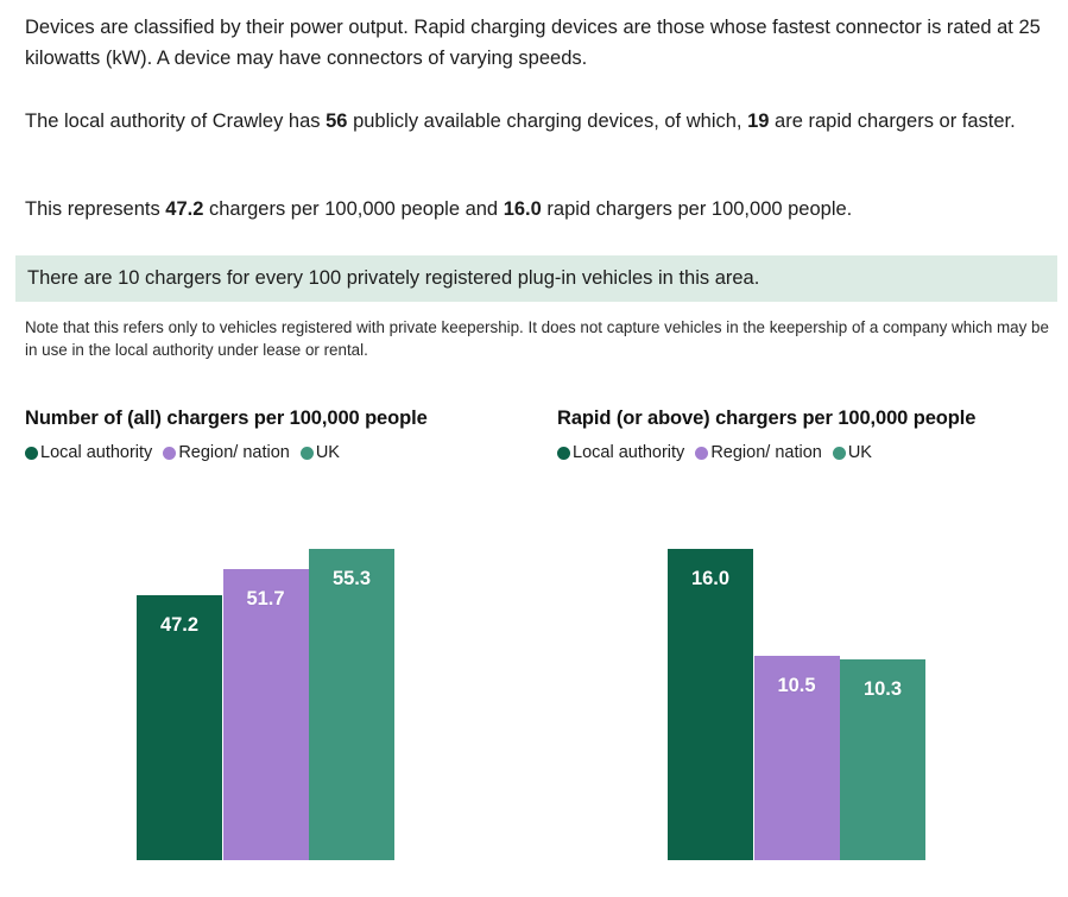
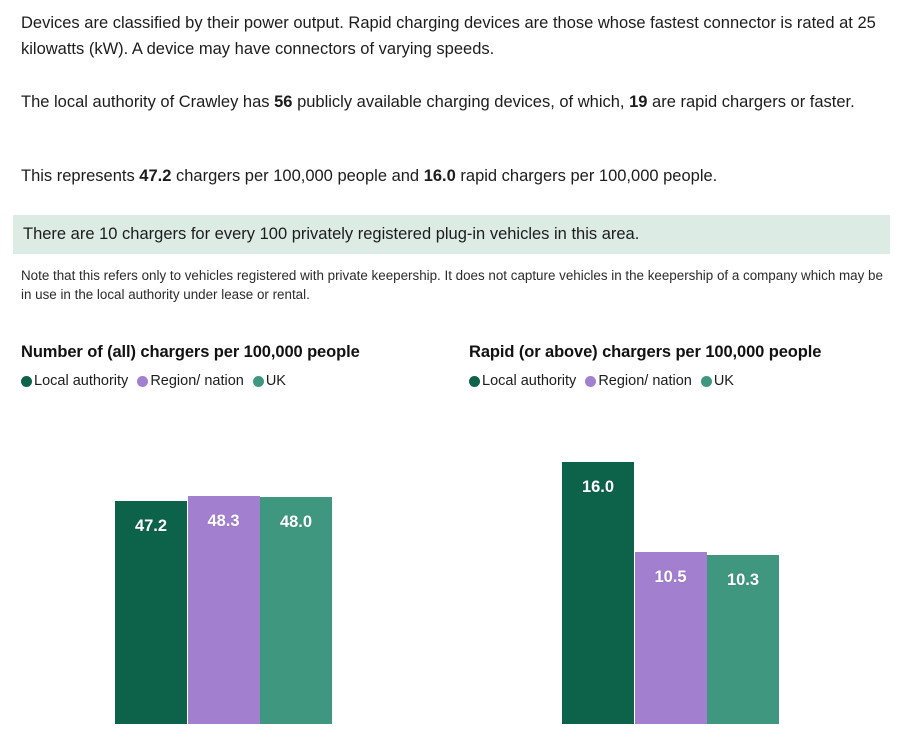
Number of (all) chargers per 100,000 people/Region/ nation: 51.7 -> 48.3
Number of (all) chargers per 100,000 people/UK: 55.3 -> 48.0
